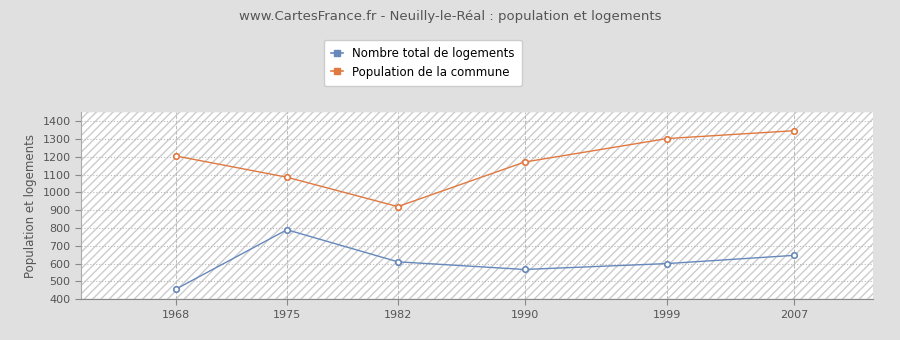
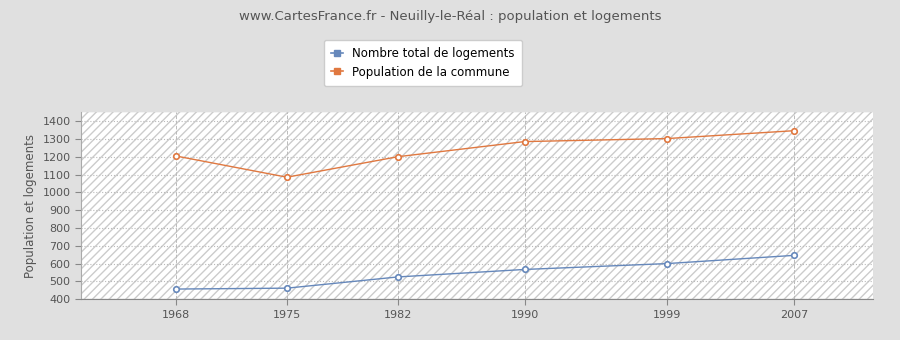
Nombre total de logements/1975: 790 -> 460
Nombre total de logements/1982: 610 -> 520
Population de la commune/1982: 920 -> 1200
Population de la commune/1990: 1170 -> 1280
